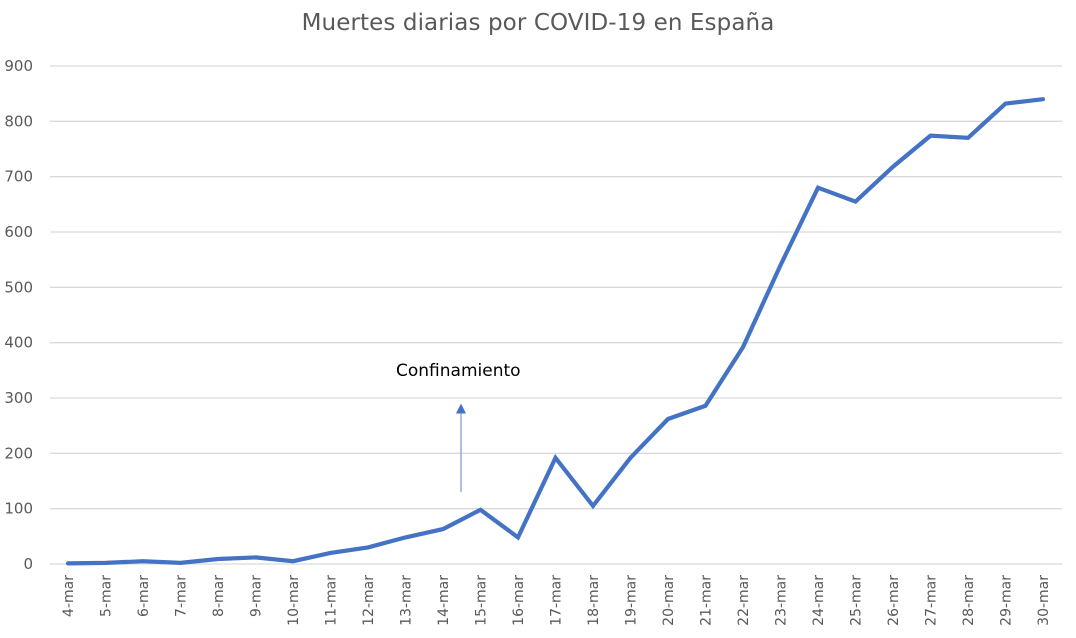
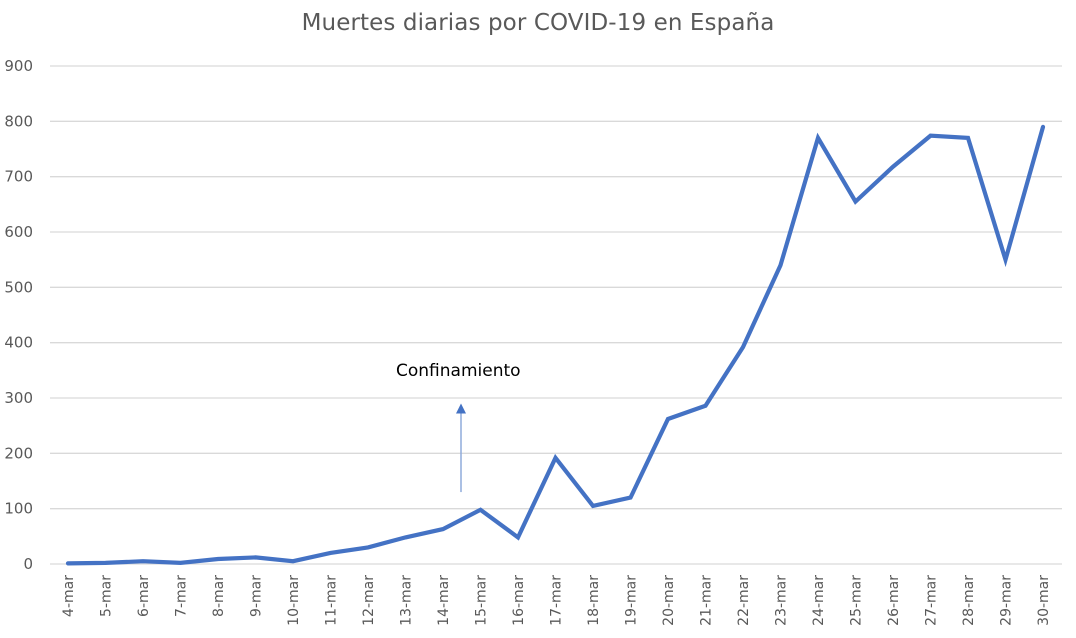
19-mar: 190 -> 120
24-mar: 680 -> 770
29-mar: 830 -> 550
30-mar: 840 -> 790
